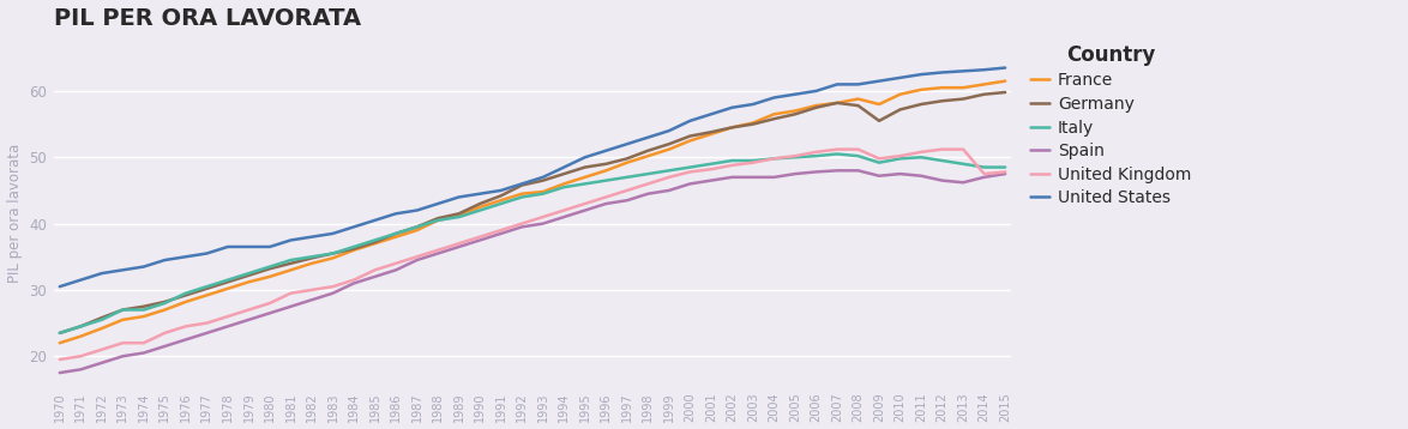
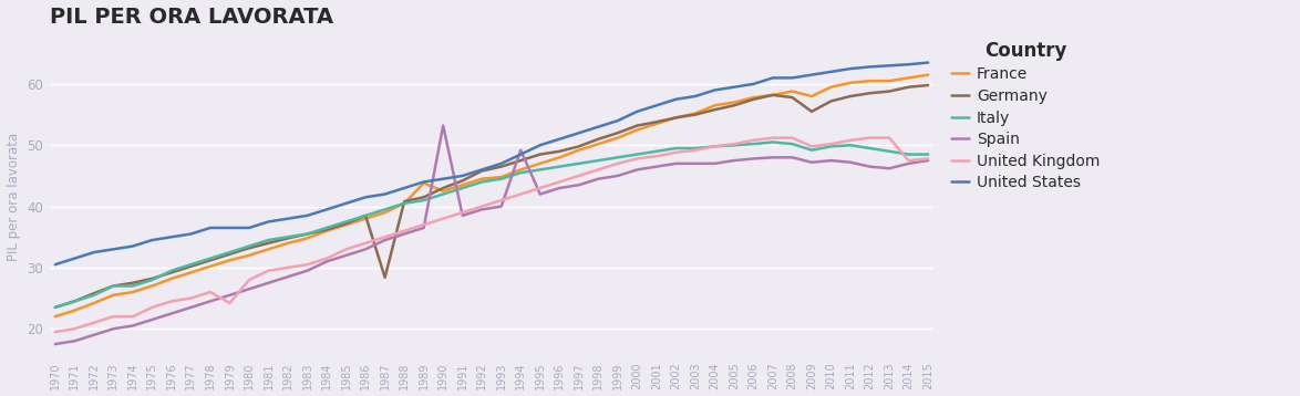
United Kingdom/1979: 27.0 -> 24.2
Germany/1987: 39.5 -> 28.4
France/1989: 41.2 -> 43.8
Spain/1990: 37.5 -> 53.2
Spain/1994: 41.0 -> 49.2
